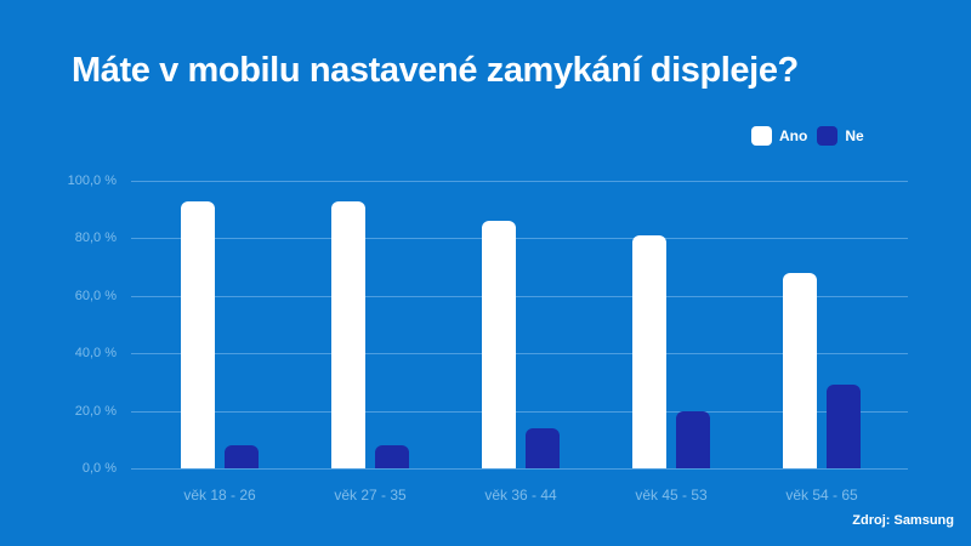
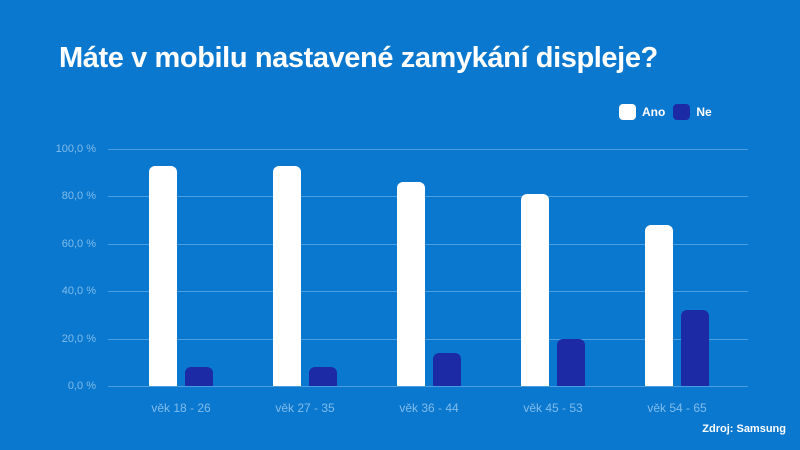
Ne/věk 54 - 65: 29% -> 32%
